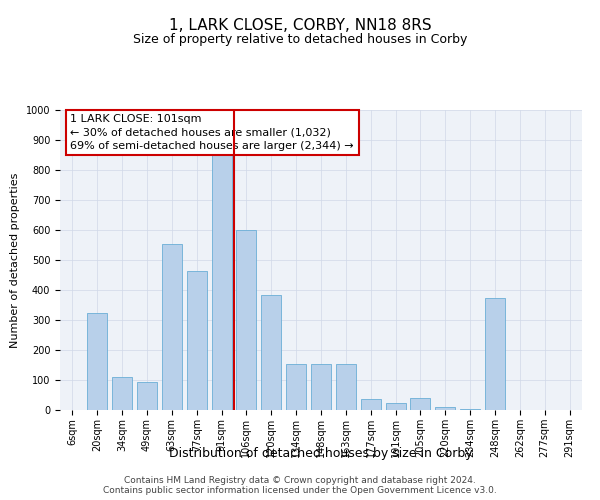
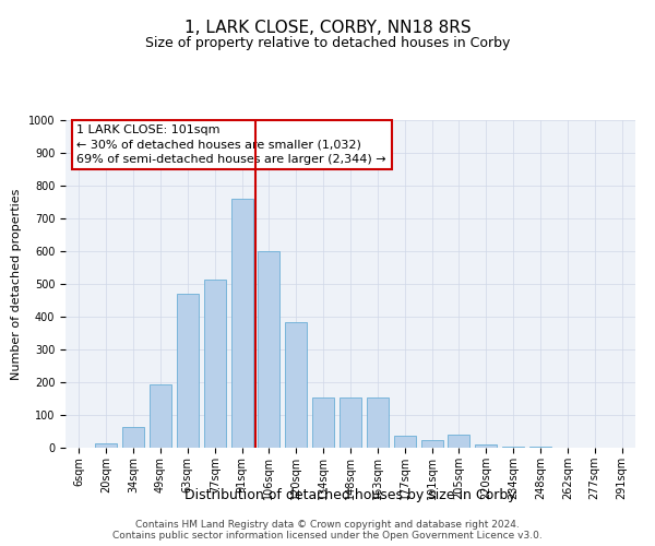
20sqm: 325 -> 12
34sqm: 110 -> 65
49sqm: 95 -> 195
63sqm: 555 -> 470
77sqm: 465 -> 515
91sqm: 855 -> 760
248sqm: 375 -> 2
